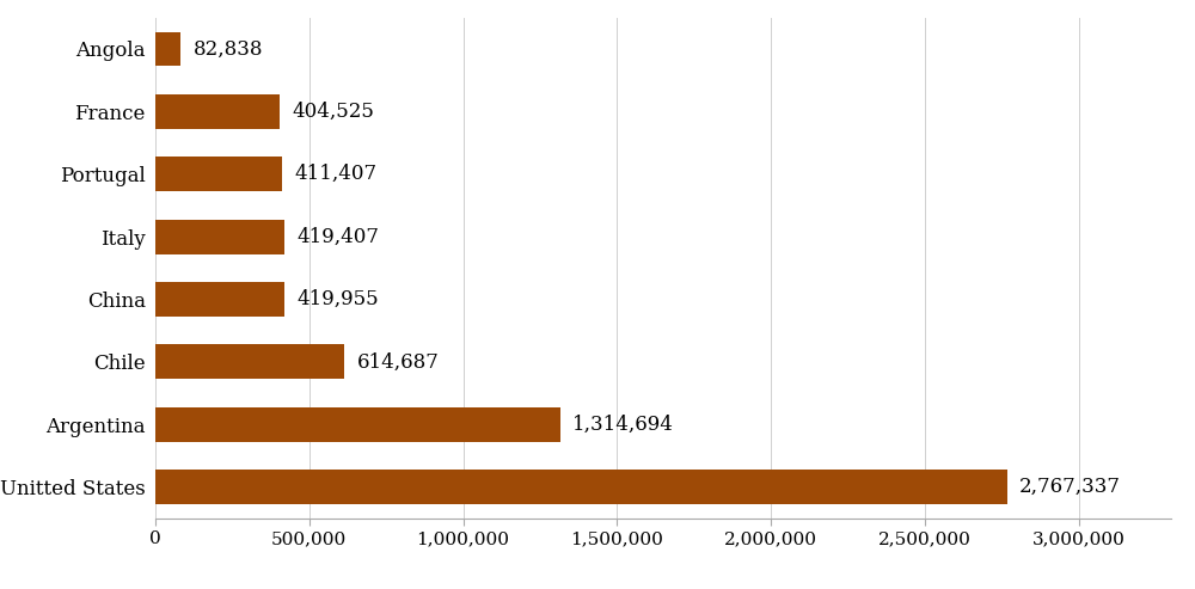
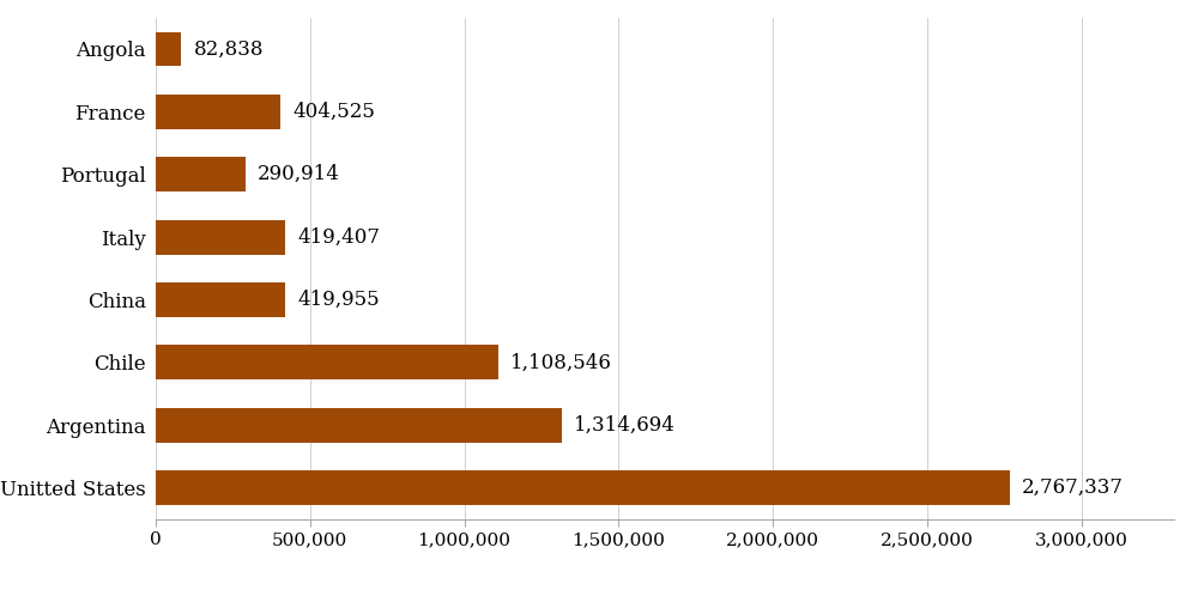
Portugal: 411,407 -> 290,914
Chile: 614,687 -> 1,108,546
